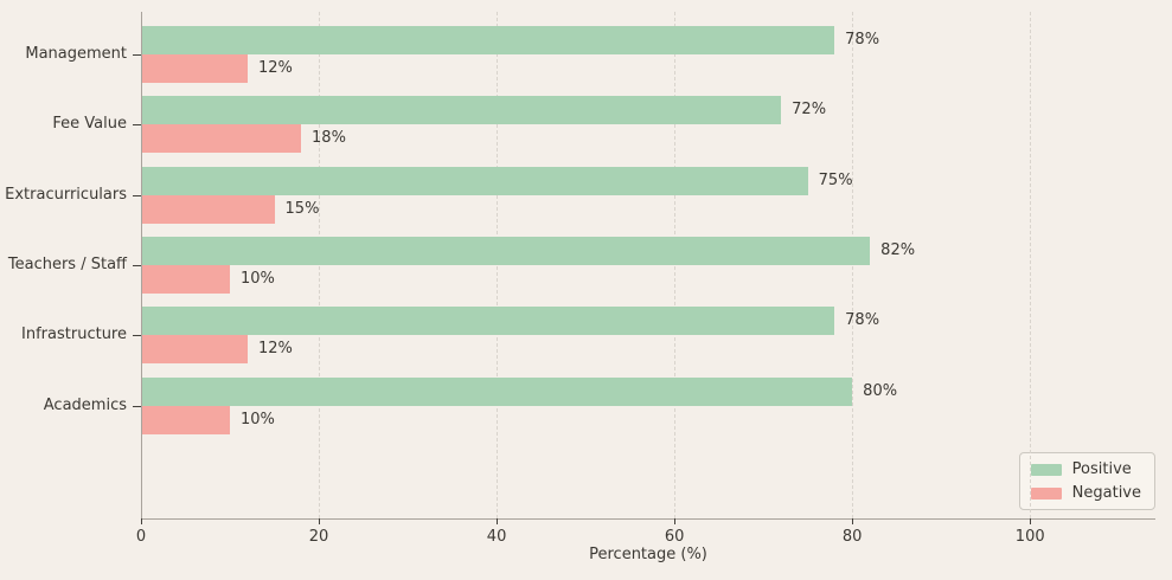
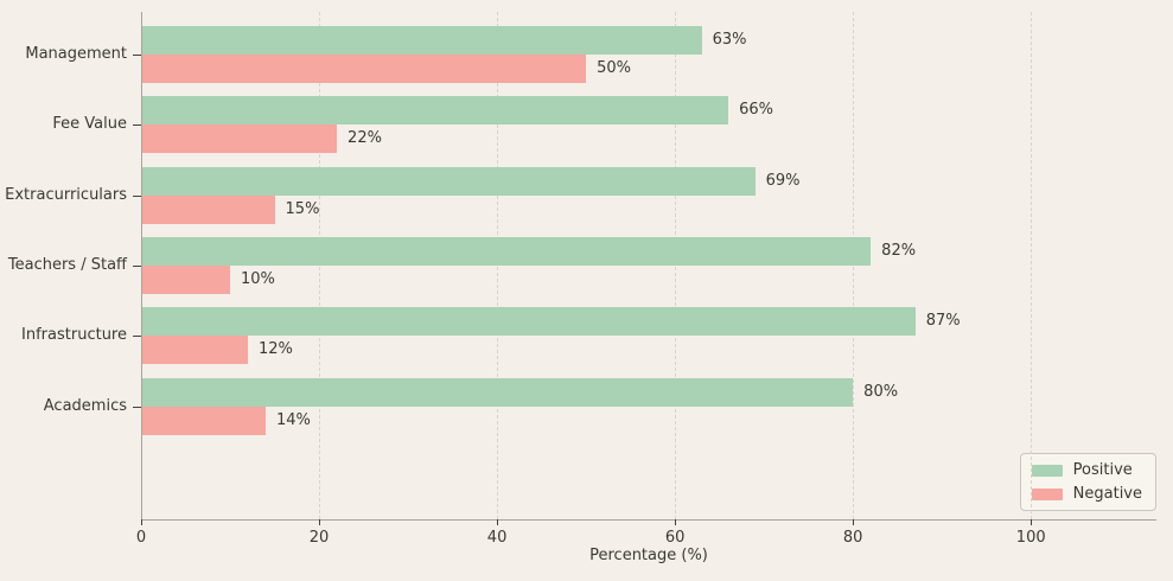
Positive/Management: 78% -> 63%
Negative/Management: 12% -> 50%
Positive/Fee Value: 72% -> 66%
Negative/Fee Value: 18% -> 22%
Positive/Extracurriculars: 75% -> 69%
Positive/Infrastructure: 78% -> 87%
Negative/Academics: 10% -> 14%
